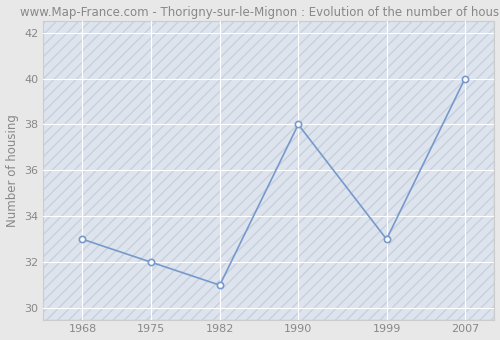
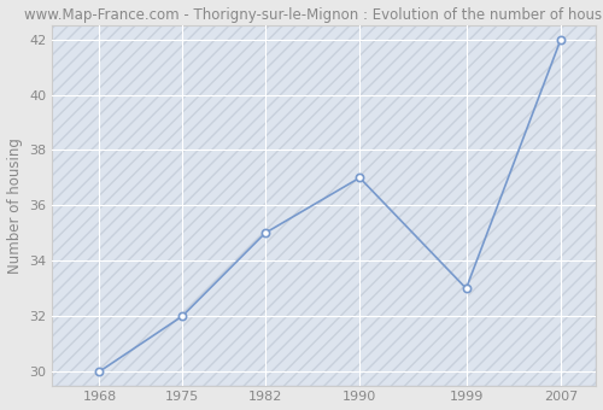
1968: 33 -> 30
1982: 31 -> 35
1990: 38 -> 37
2007: 40 -> 42
